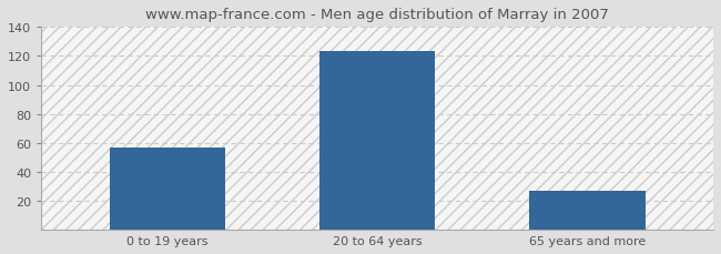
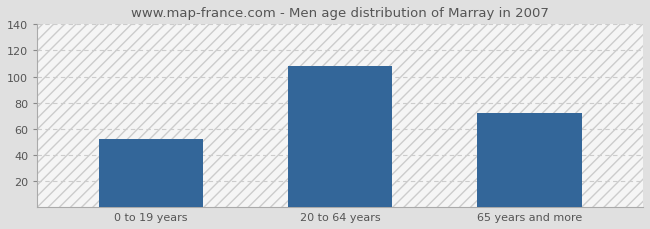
0 to 19 years: 57 -> 52
20 to 64 years: 123 -> 108
65 years and more: 27 -> 72
